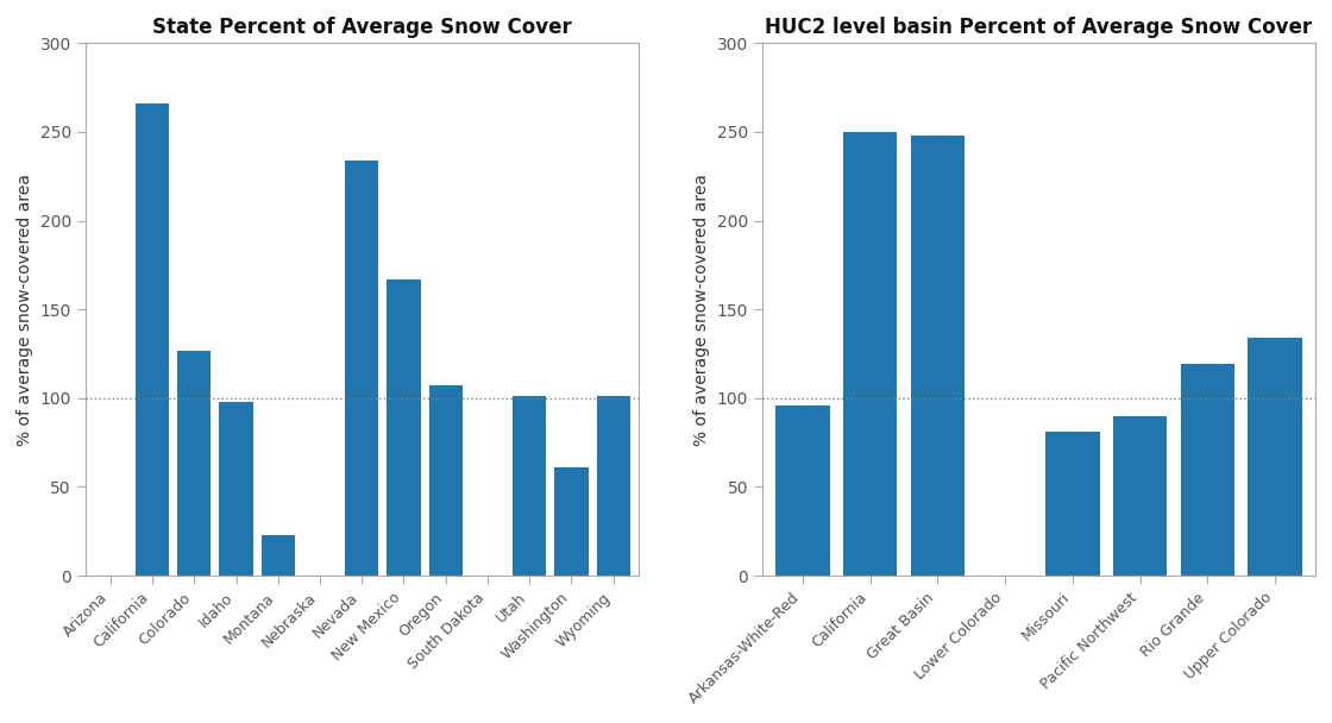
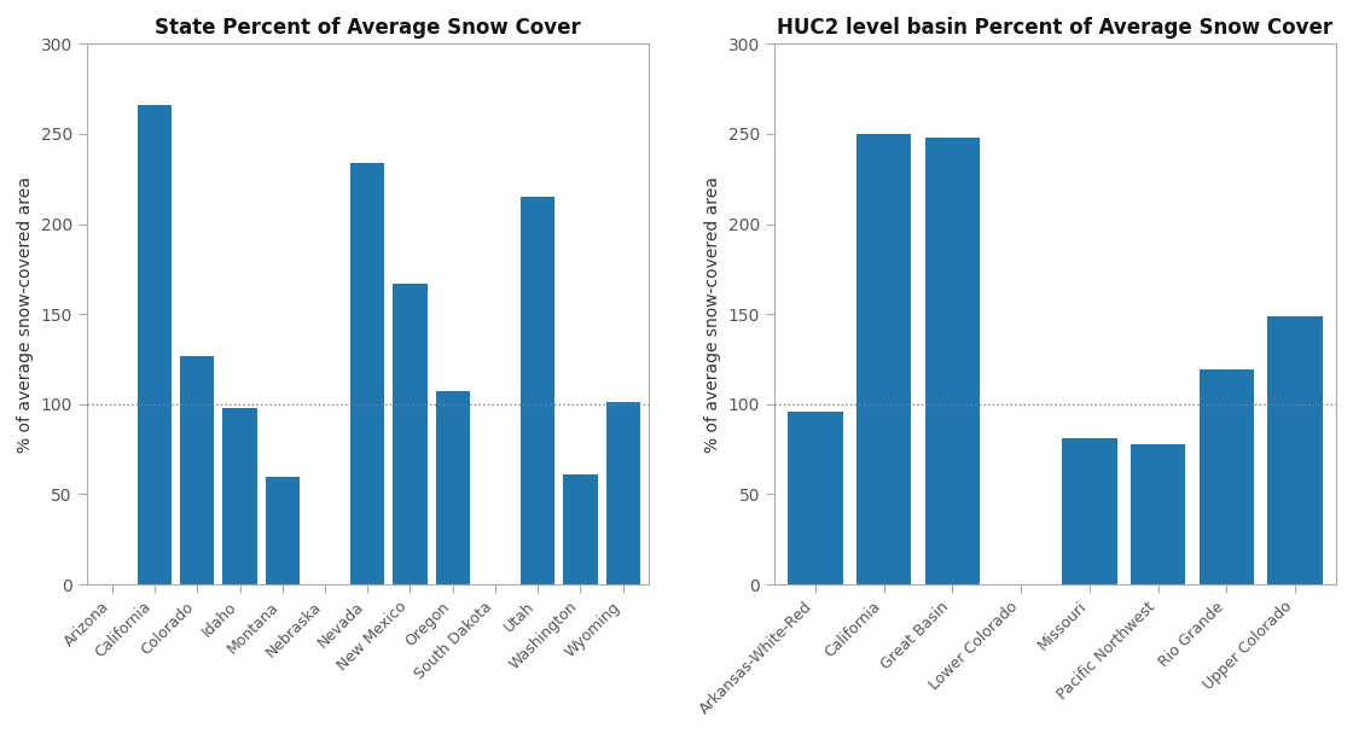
State Percent of Average Snow Cover/Montana: 23 -> 60
State Percent of Average Snow Cover/Utah: 101 -> 215
HUC2 level basin Percent of Average Snow Cover/Pacific Northwest: 90 -> 78
HUC2 level basin Percent of Average Snow Cover/Upper Colorado: 134 -> 149
